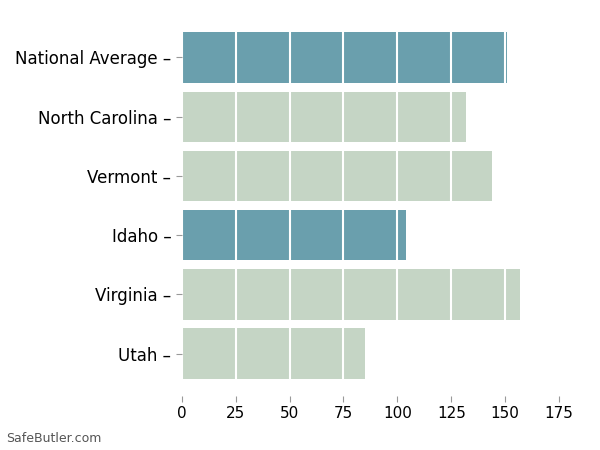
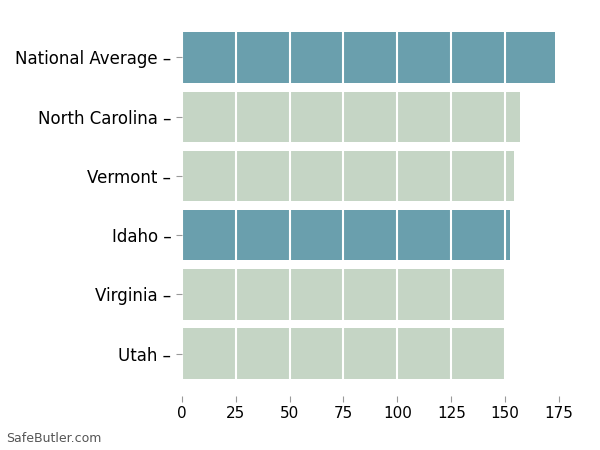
National Average –: 151 -> 173
North Carolina –: 132 -> 157
Vermont –: 144 -> 154
Idaho –: 104 -> 152
Virginia –: 157 -> 150
Utah –: 85 -> 150
